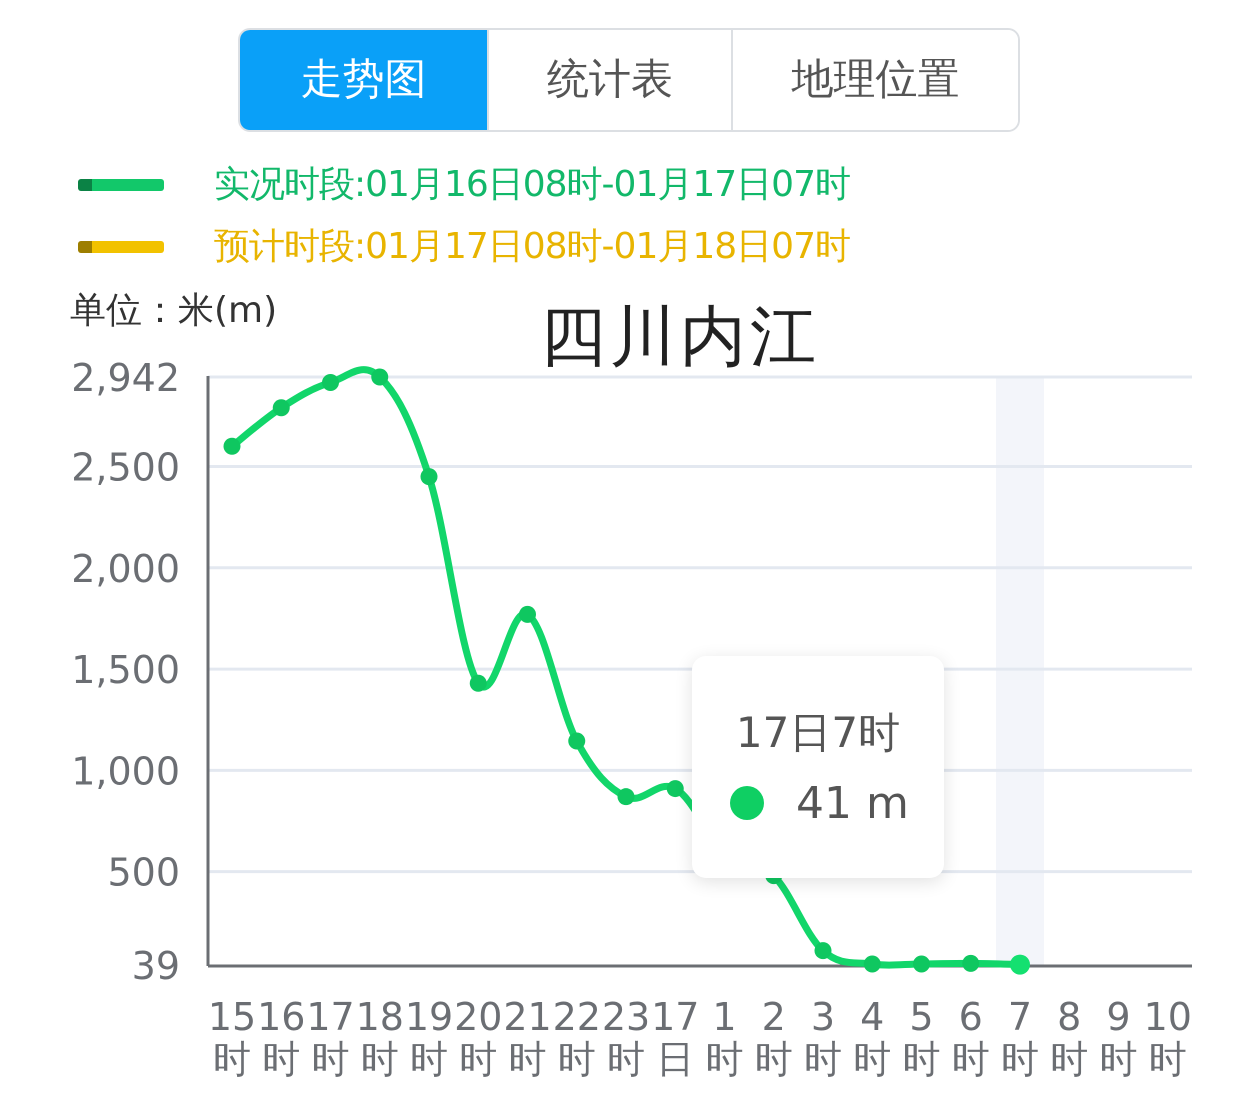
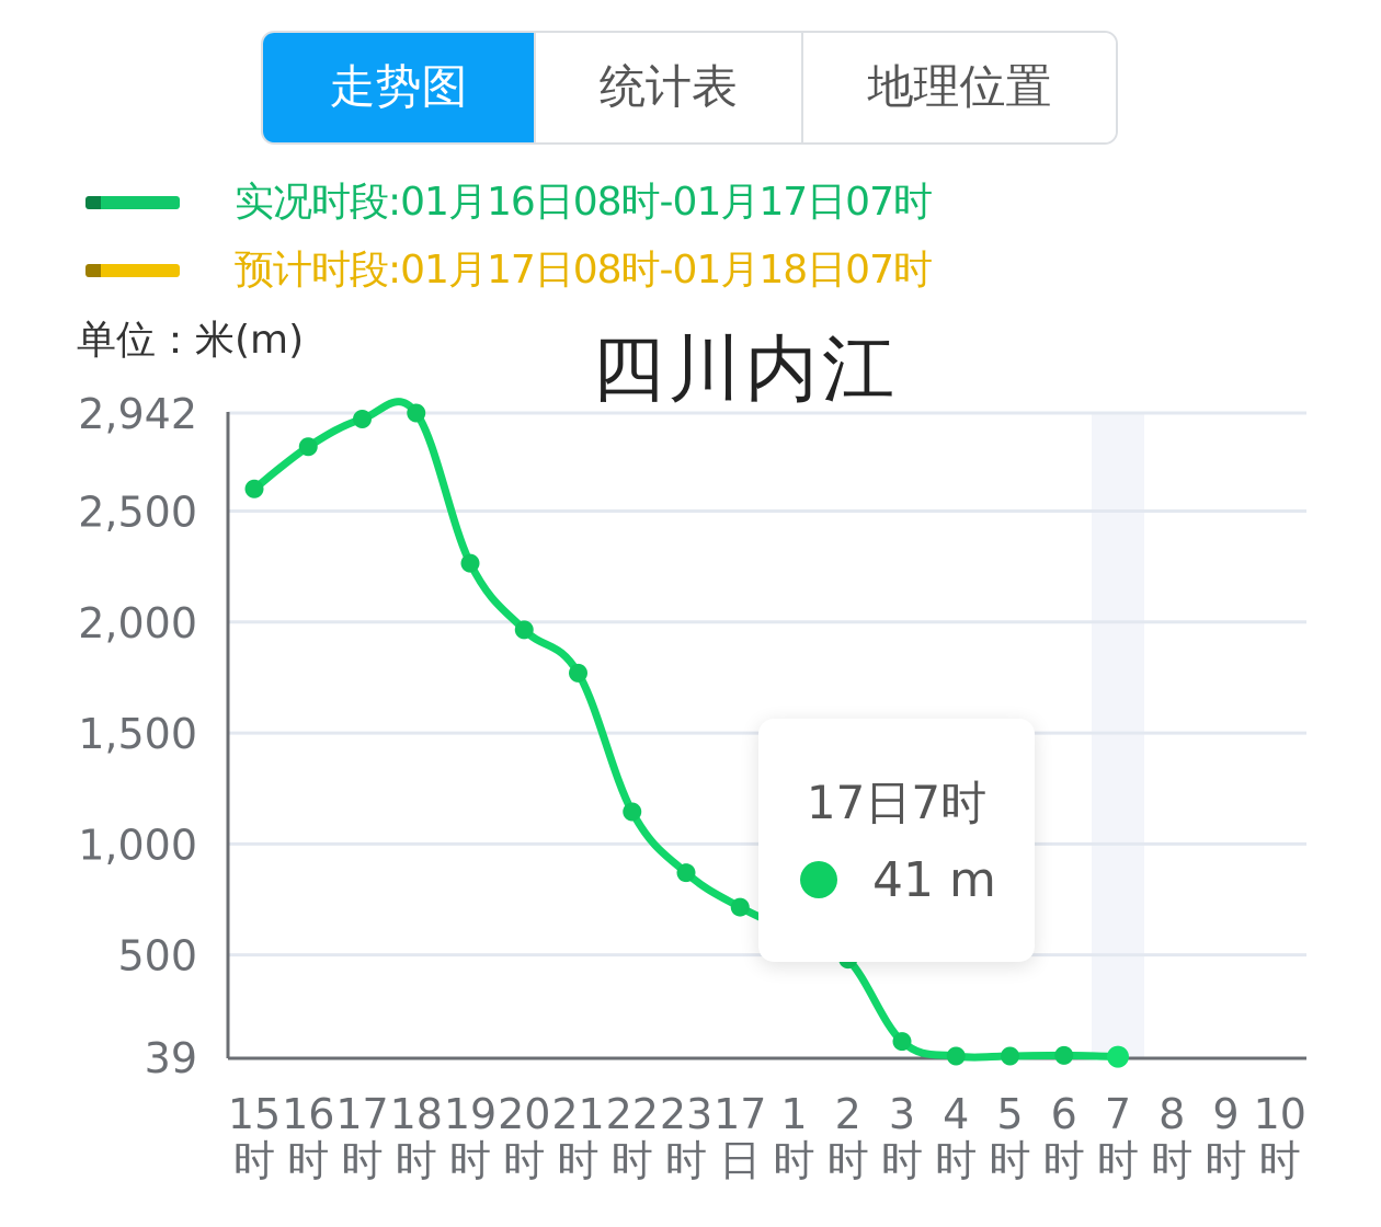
19时: 2450 -> 2260
20时: 1430 -> 1960
17日: 910 -> 720
